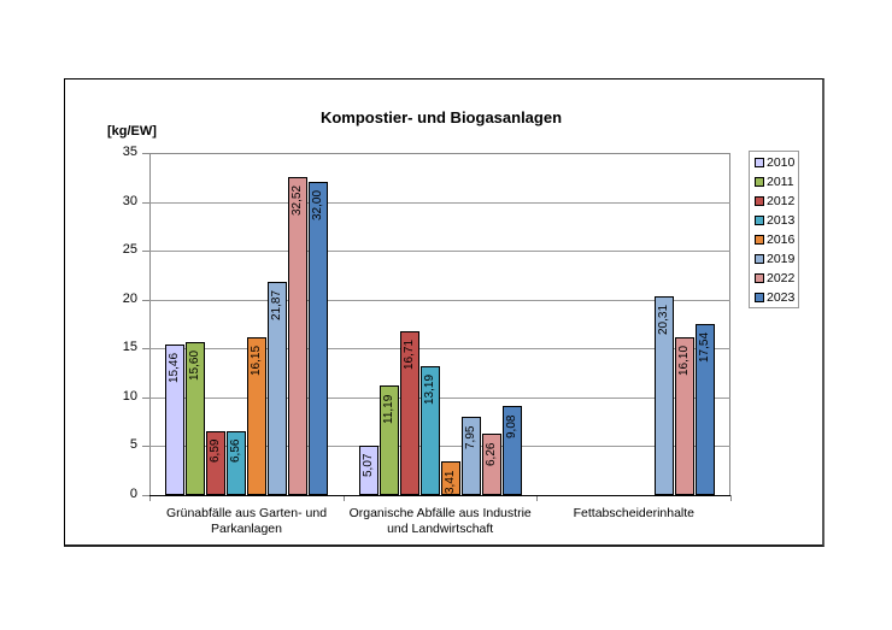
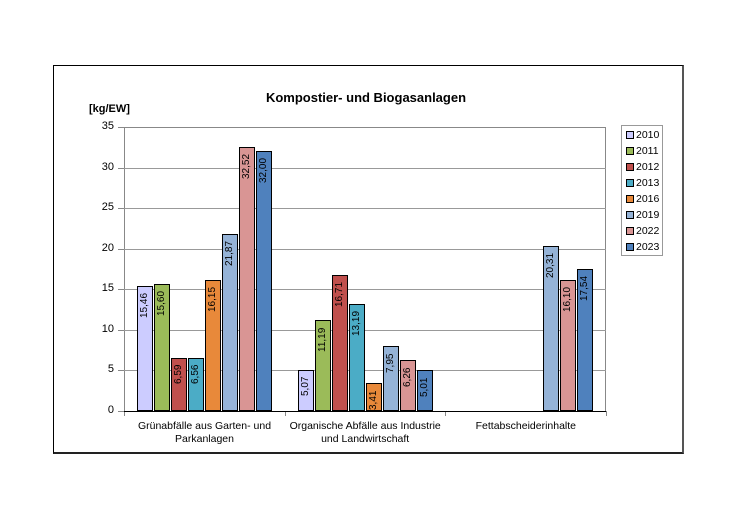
2023/Organische Abfälle aus Industrie und Landwirtschaft: 9,08 -> 5,01
